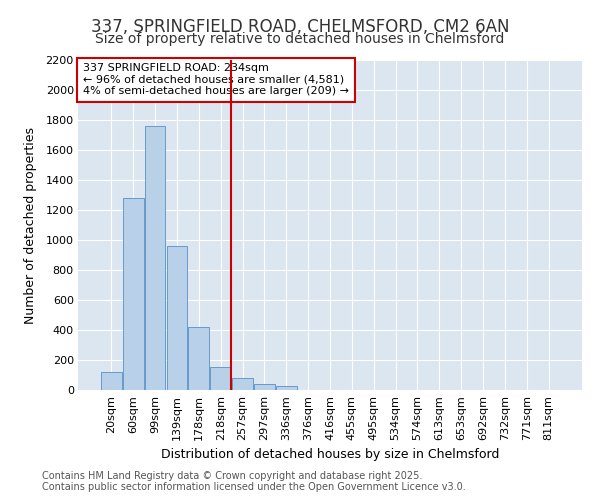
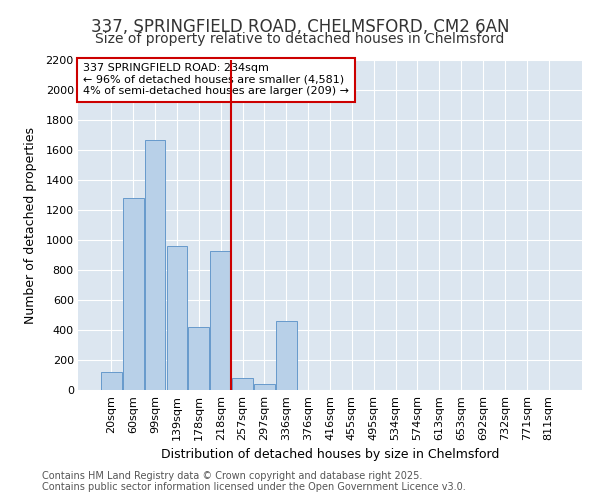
99sqm: 1760 -> 1670
218sqm: 160 -> 930
336sqm: 20 -> 460
